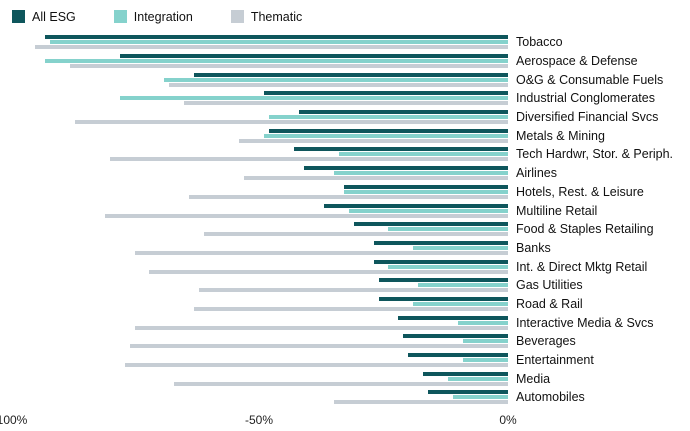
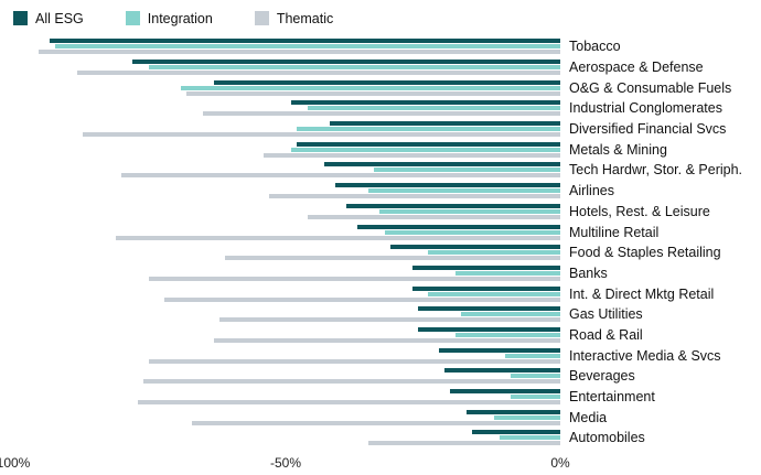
Integration/Aerospace & Defense: -93% -> -75%
Integration/Industrial Conglomerates: -78% -> -46%
All ESG/Hotels, Rest. & Leisure: -33% -> -39%
Thematic/Hotels, Rest. & Leisure: -64% -> -46%
